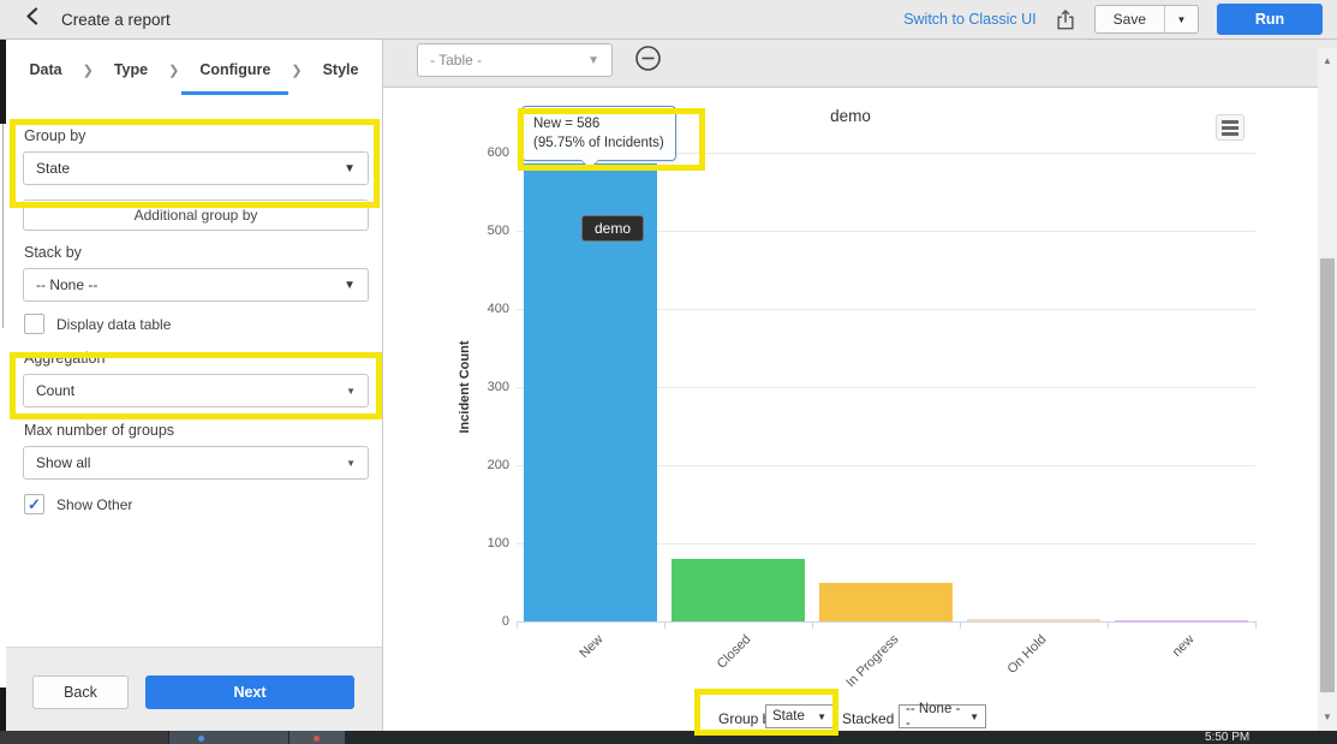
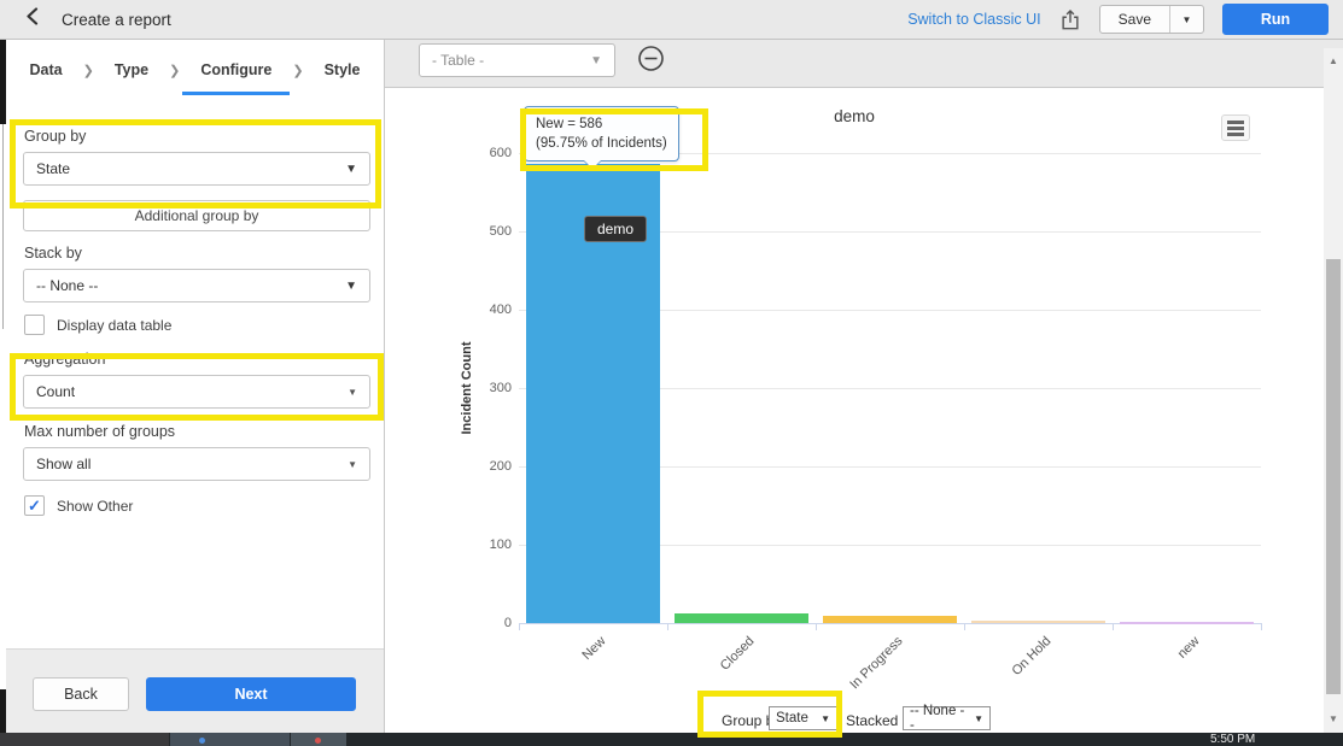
Closed: 80 -> 10
In Progress: 50 -> 10
